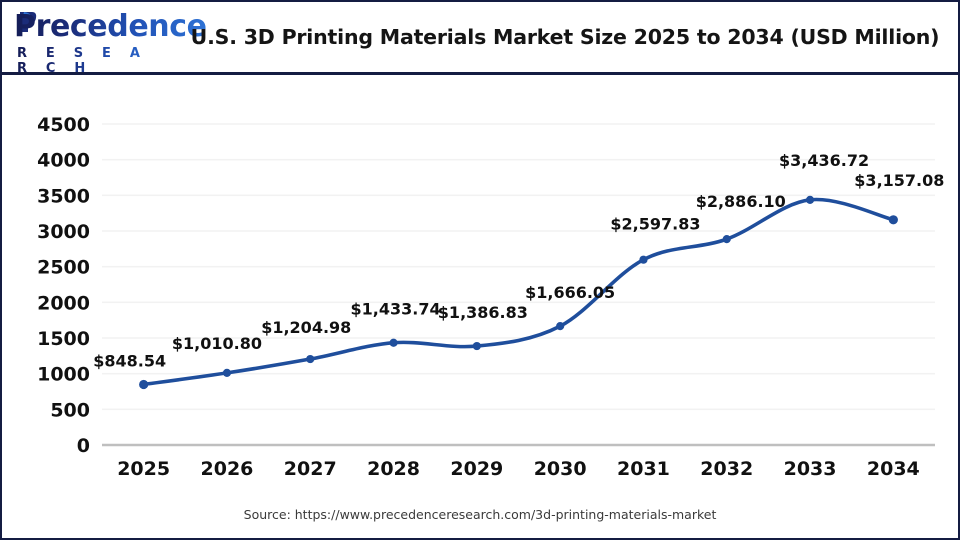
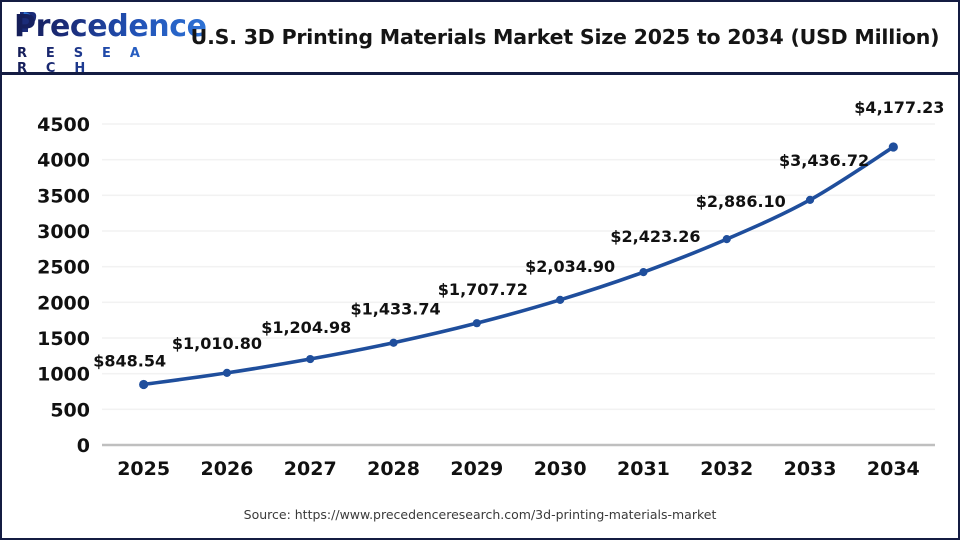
2029: $1,386.83 -> $1,707.72
2030: $1,666.05 -> $2,034.90
2031: $2,597.83 -> $2,423.26
2034: $3,157.08 -> $4,177.23
